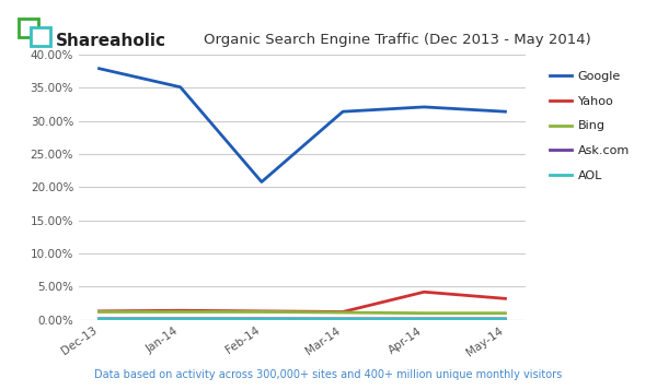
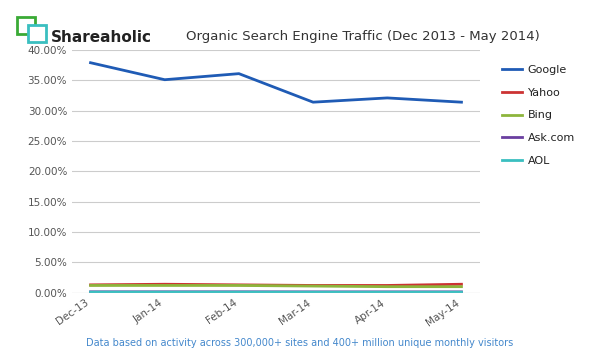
Google/Feb-14: 20.8% -> 36.1%
Yahoo/Apr-14: 4.2% -> 1.2%
Yahoo/May-14: 3.2% -> 1.4%
